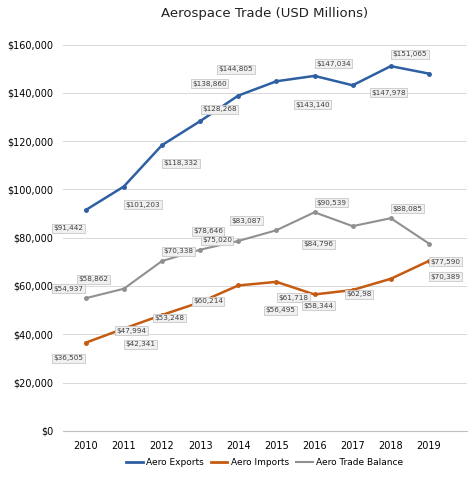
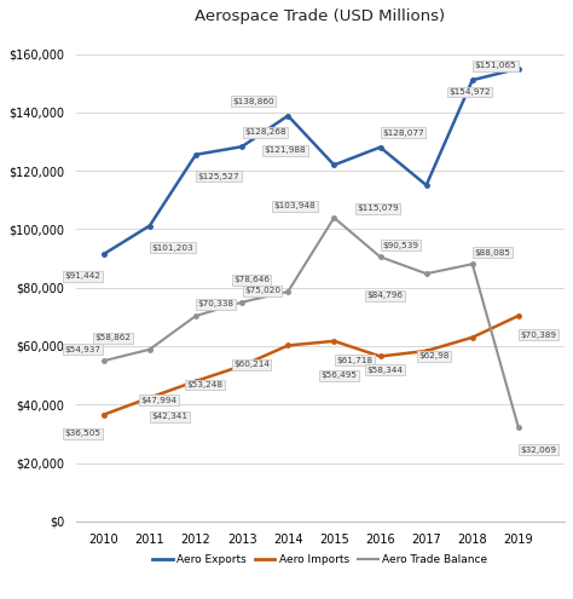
Aero Exports/2012: $118,332 -> $125,527
Aero Exports/2015: $144,805 -> $121,988
Aero Trade Balance/2015: $83,087 -> $103,948
Aero Exports/2016: $147,034 -> $128,077
Aero Exports/2017: $143,140 -> $115,079
Aero Exports/2019: $147,978 -> $154,972
Aero Trade Balance/2019: $77,590 -> $32,069
